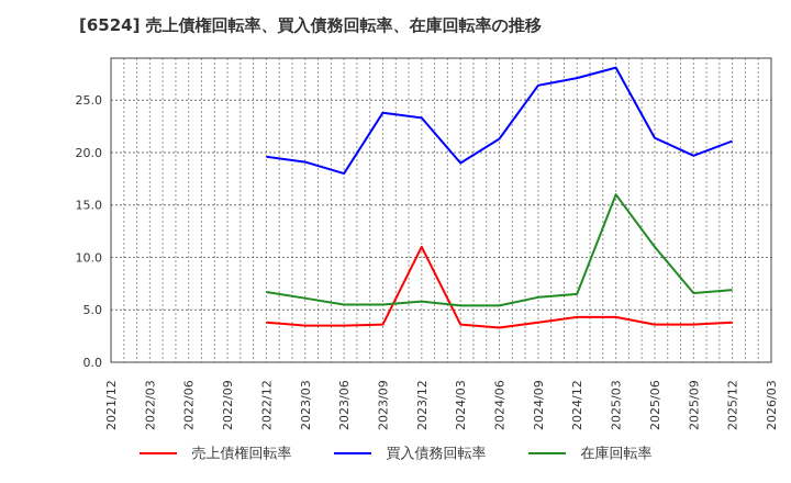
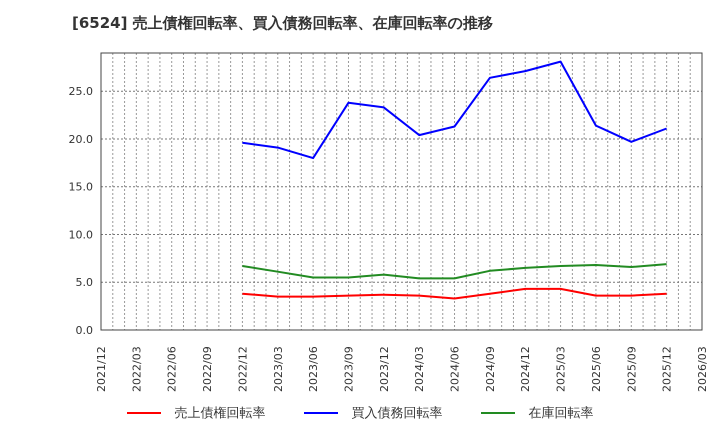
売上債権回転率/2023/12: 11 -> 4
買入債務回転率/2024/03: 19 -> 20
在庫回転率/2025/03: 16 -> 7
在庫回転率/2025/06: 11 -> 7
